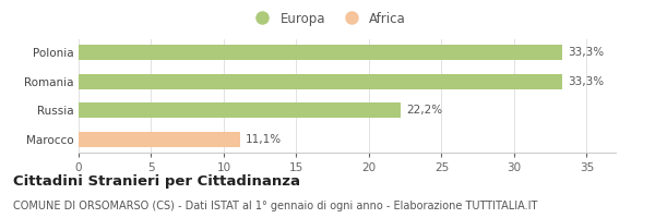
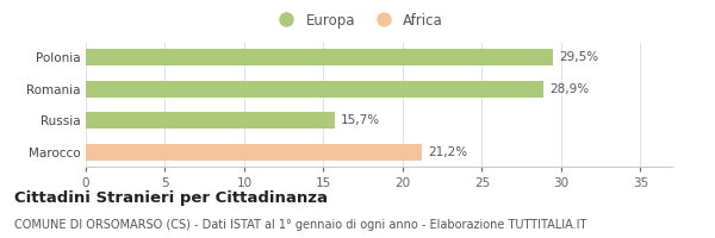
Polonia: 33,3% -> 29,5%
Romania: 33,3% -> 28,9%
Russia: 22,2% -> 15,7%
Marocco: 11,1% -> 21,2%
